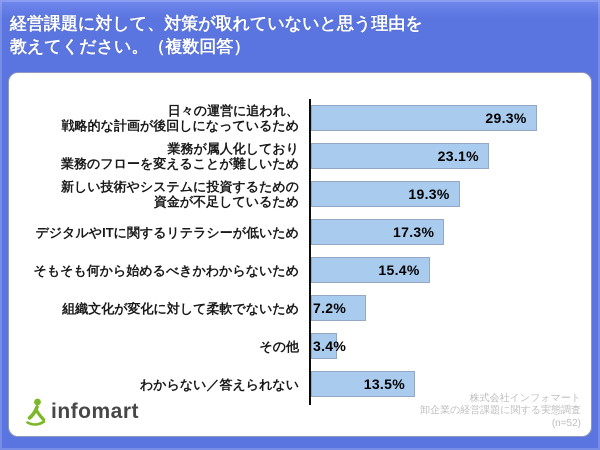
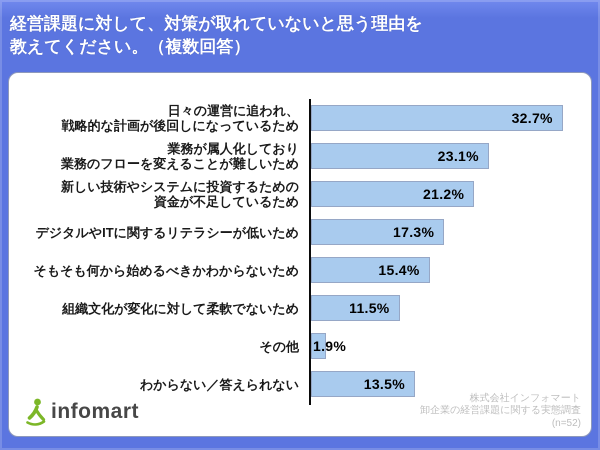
日々の運営に追われ、戦略的な計画が後回しになっているため: 29.3% -> 32.7%
新しい技術やシステムに投資するための資金が不足しているため: 19.3% -> 21.2%
組織文化が変化に対して柔軟でないため: 7.2% -> 11.5%
その他: 3.4% -> 1.9%
